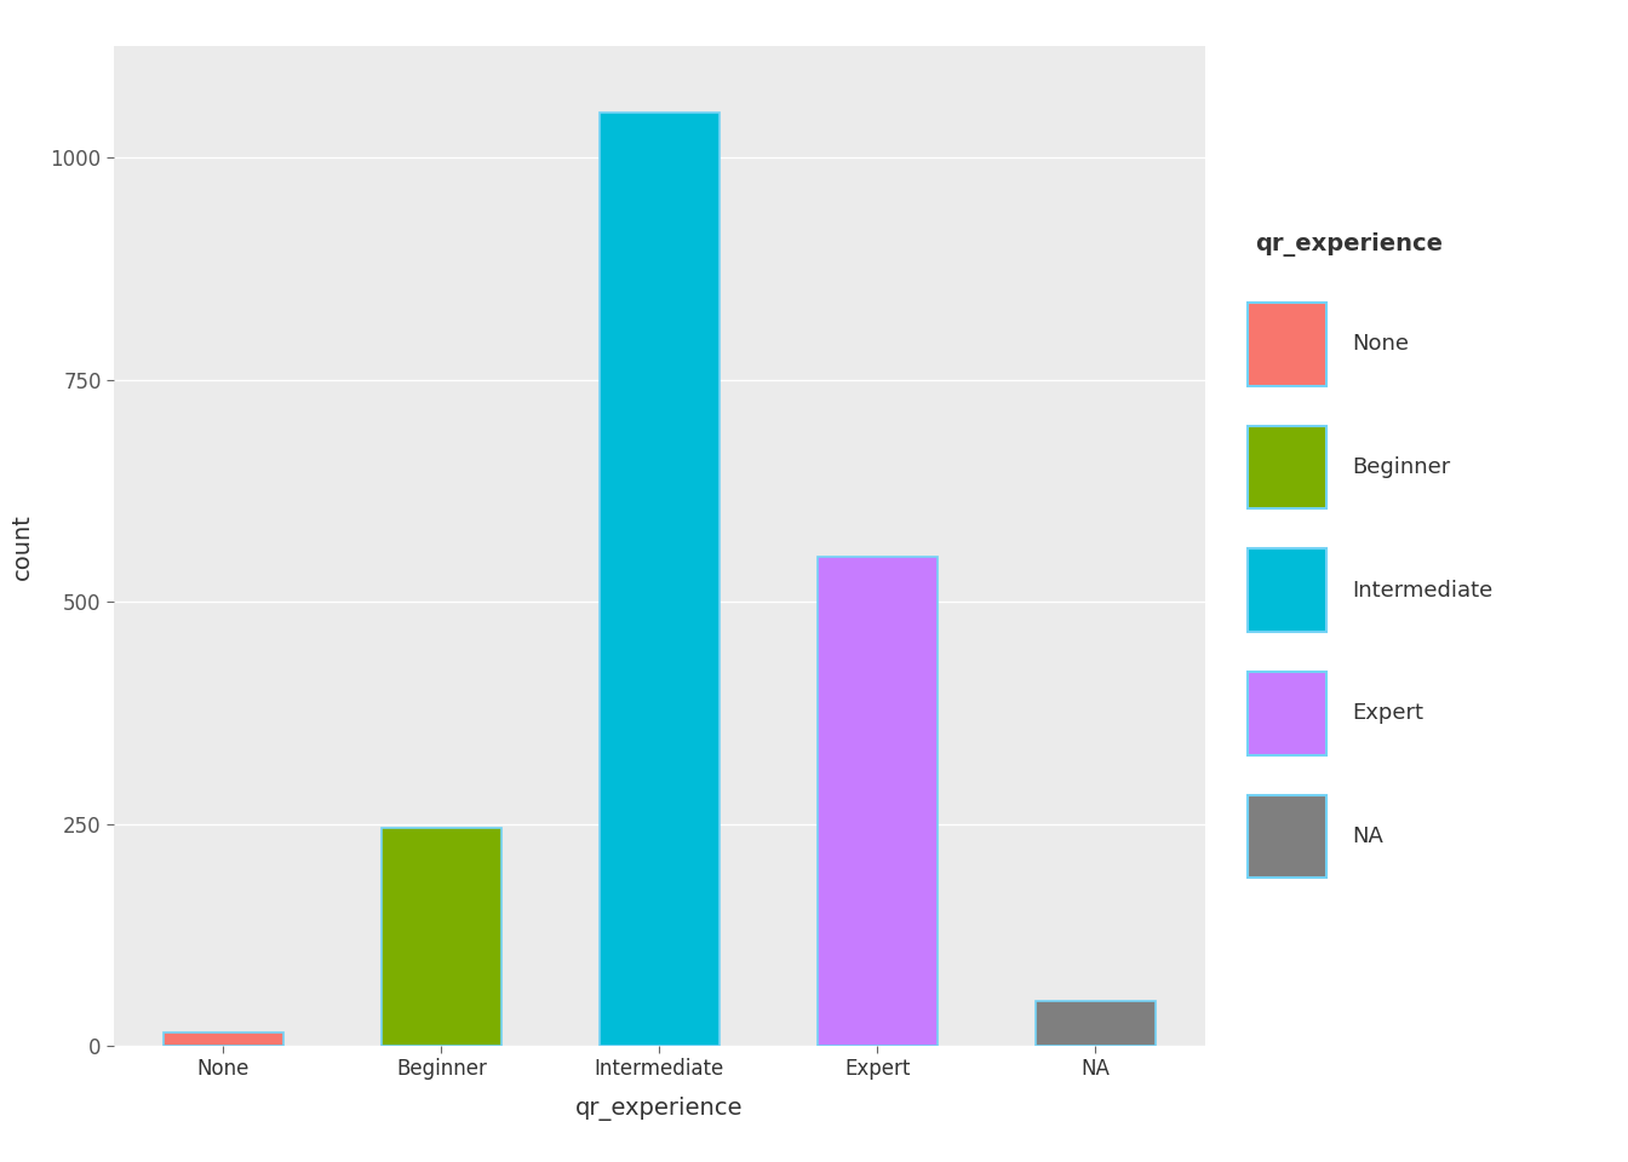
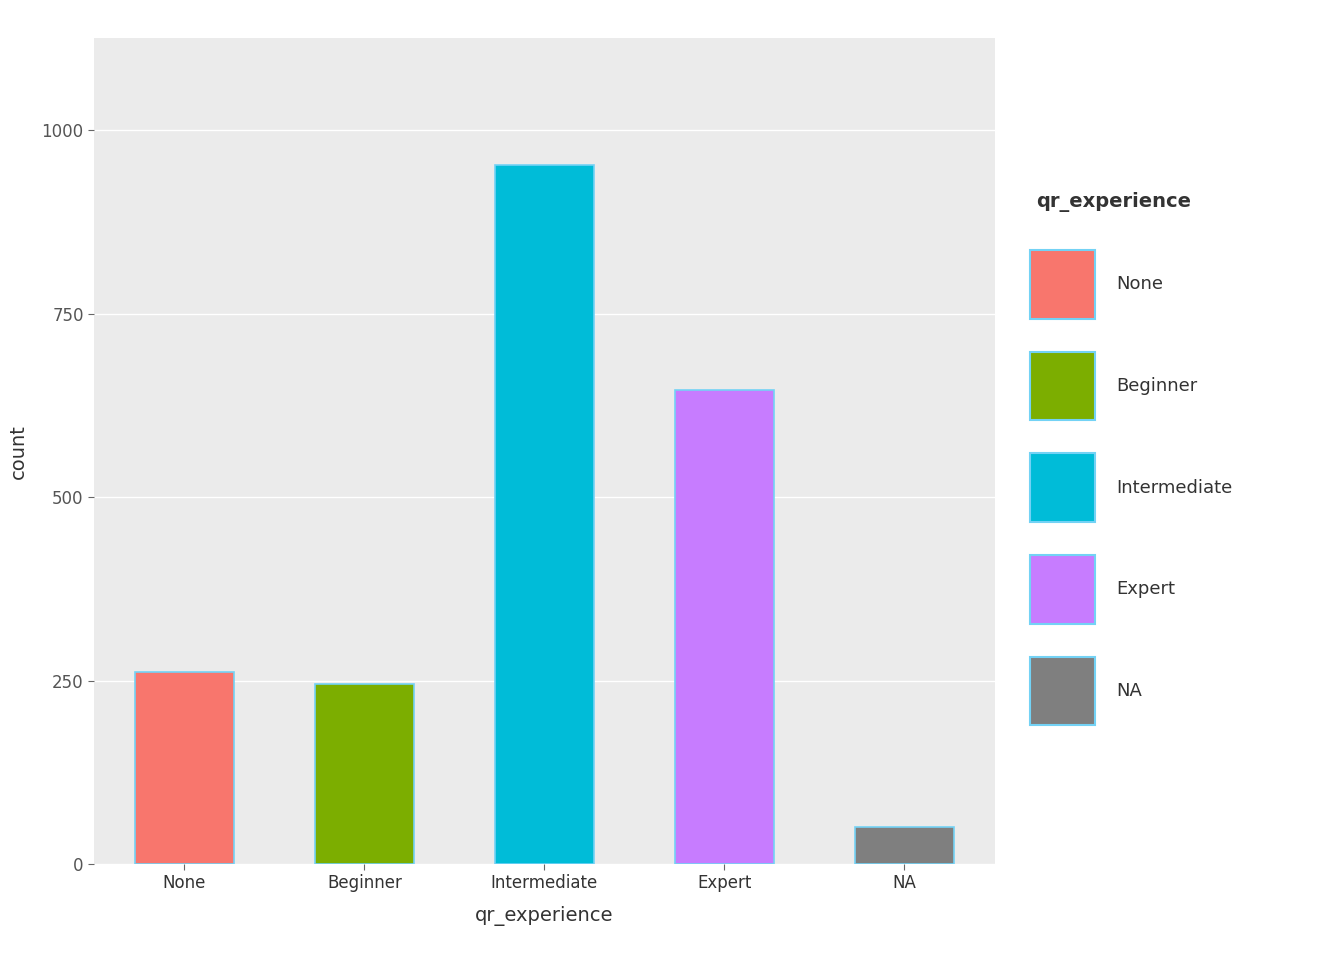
None: 15 -> 262
Intermediate: 1050 -> 952
Expert: 550 -> 646
